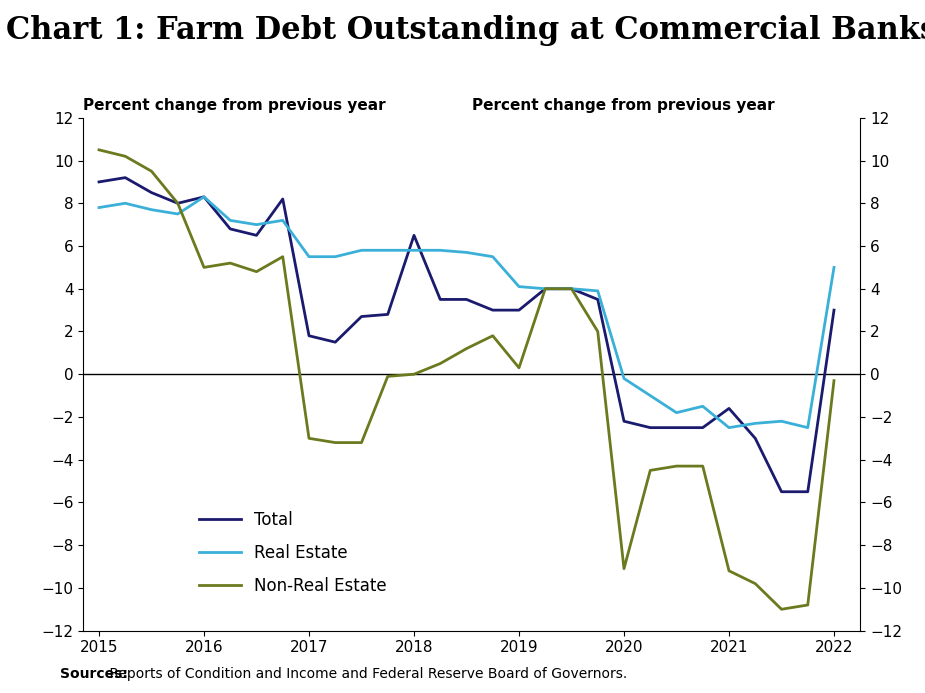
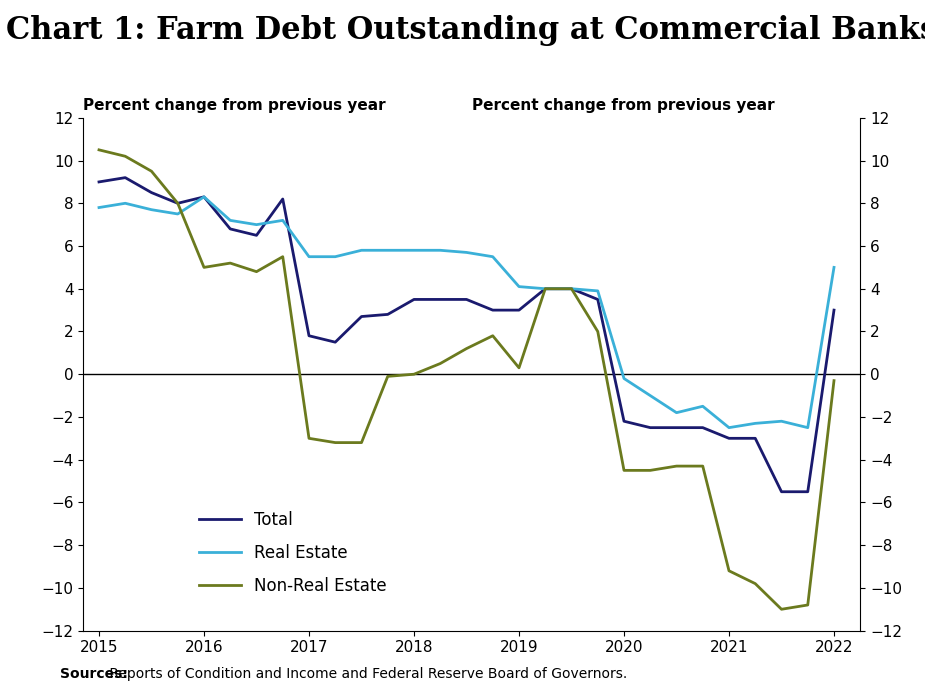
Total/2018: 6.5 -> 3.5
Non-Real Estate/2020: -9.1 -> -4.5
Total/2021: -1.6 -> -3.0
